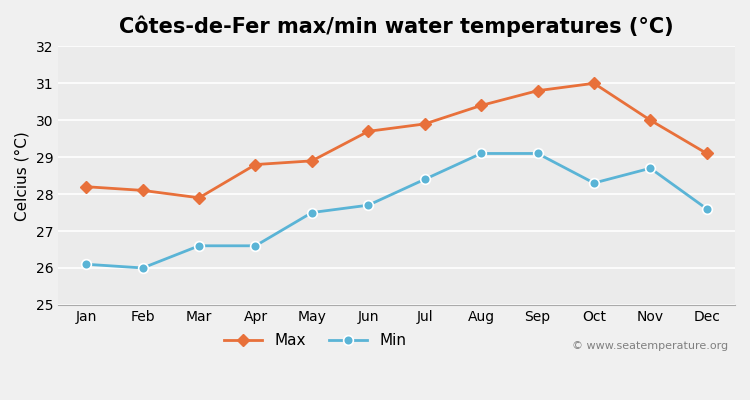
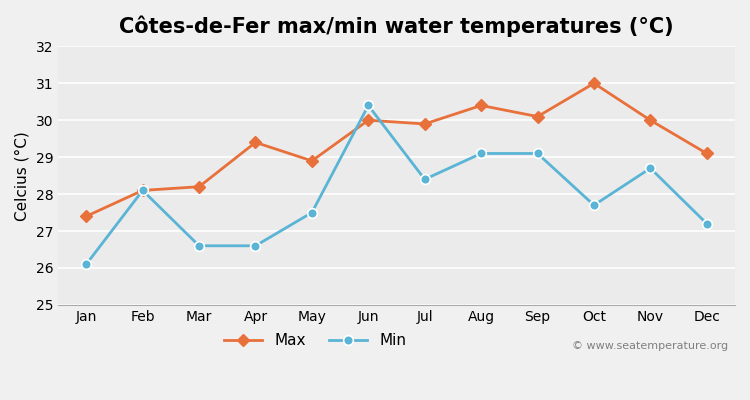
Max/Jan: 28.2 -> 27.4
Min/Feb: 26.0 -> 28.1
Max/Mar: 27.9 -> 28.2
Max/Apr: 28.8 -> 29.4
Max/Jun: 29.7 -> 30.0
Min/Jun: 27.7 -> 30.4
Max/Sep: 30.8 -> 30.1
Min/Oct: 28.3 -> 27.7
Min/Dec: 27.6 -> 27.2
